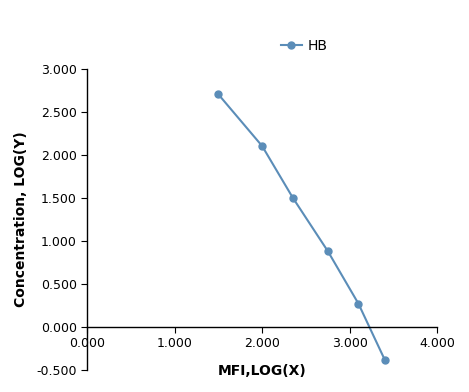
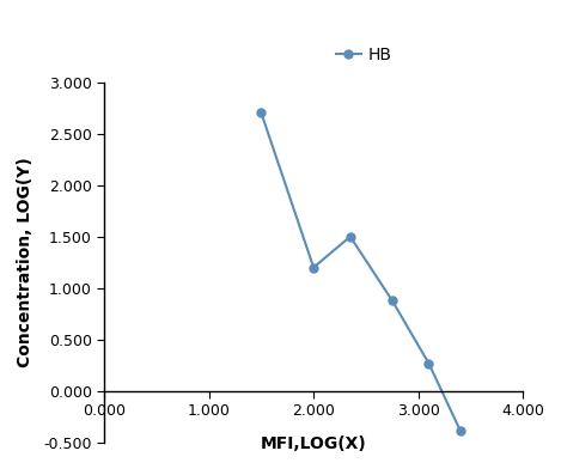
2.000: 2.10 -> 1.20
